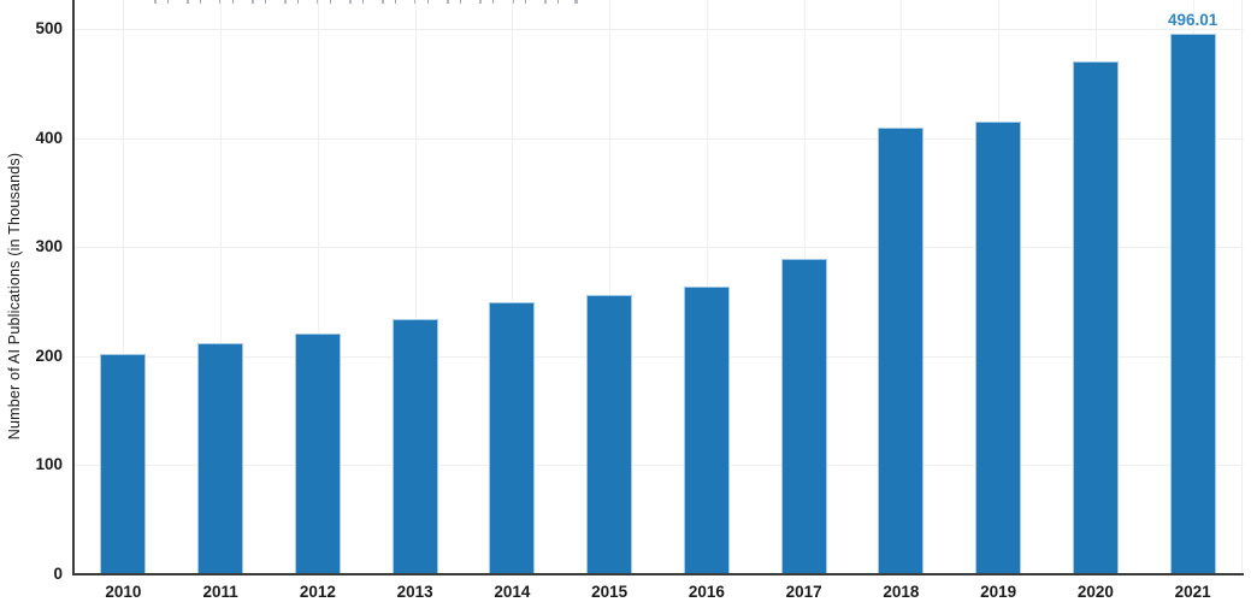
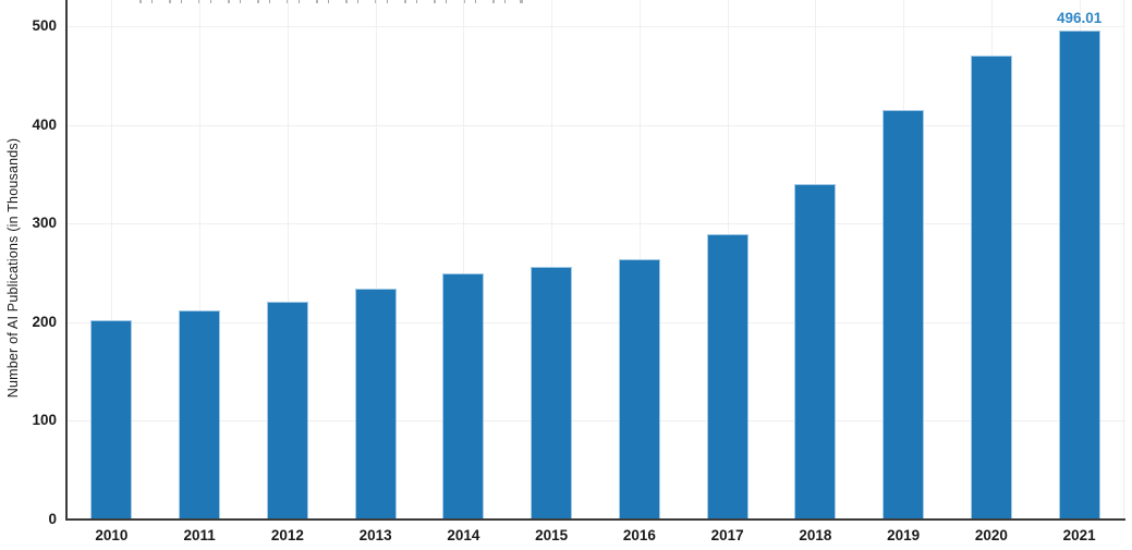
2018: 410 -> 340
